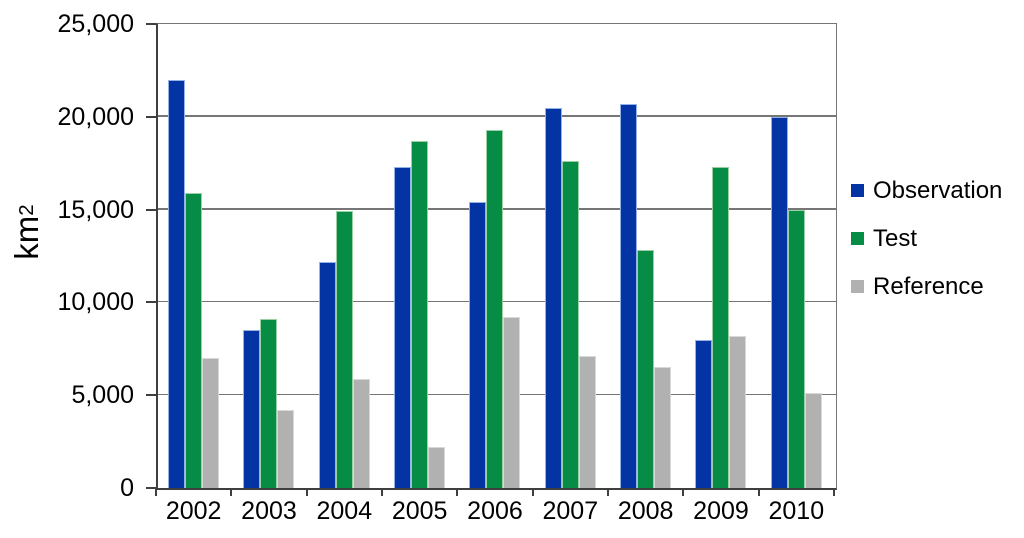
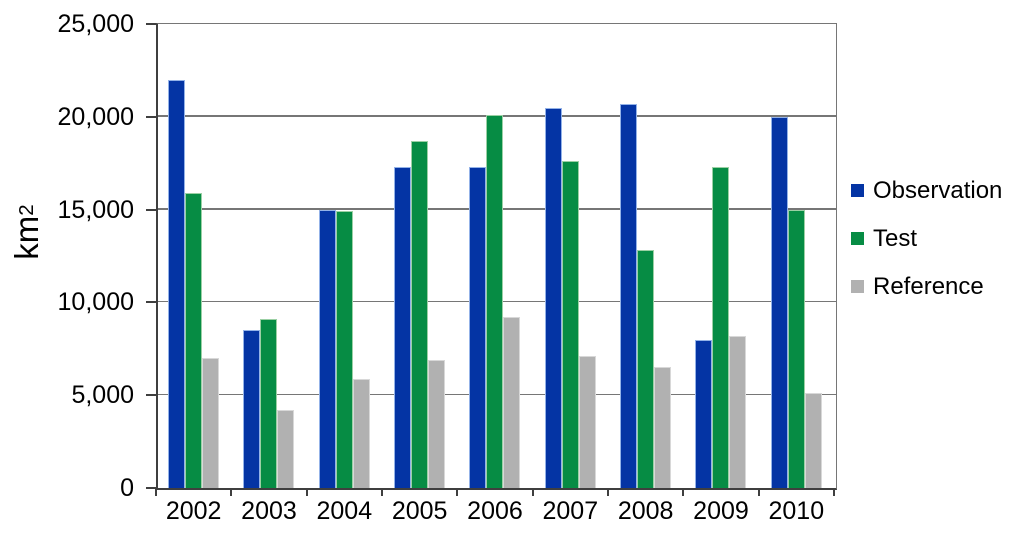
Observation/2004: 12200 -> 15000
Reference/2005: 2200 -> 6900
Observation/2006: 15400 -> 17300
Test/2006: 19300 -> 20100
